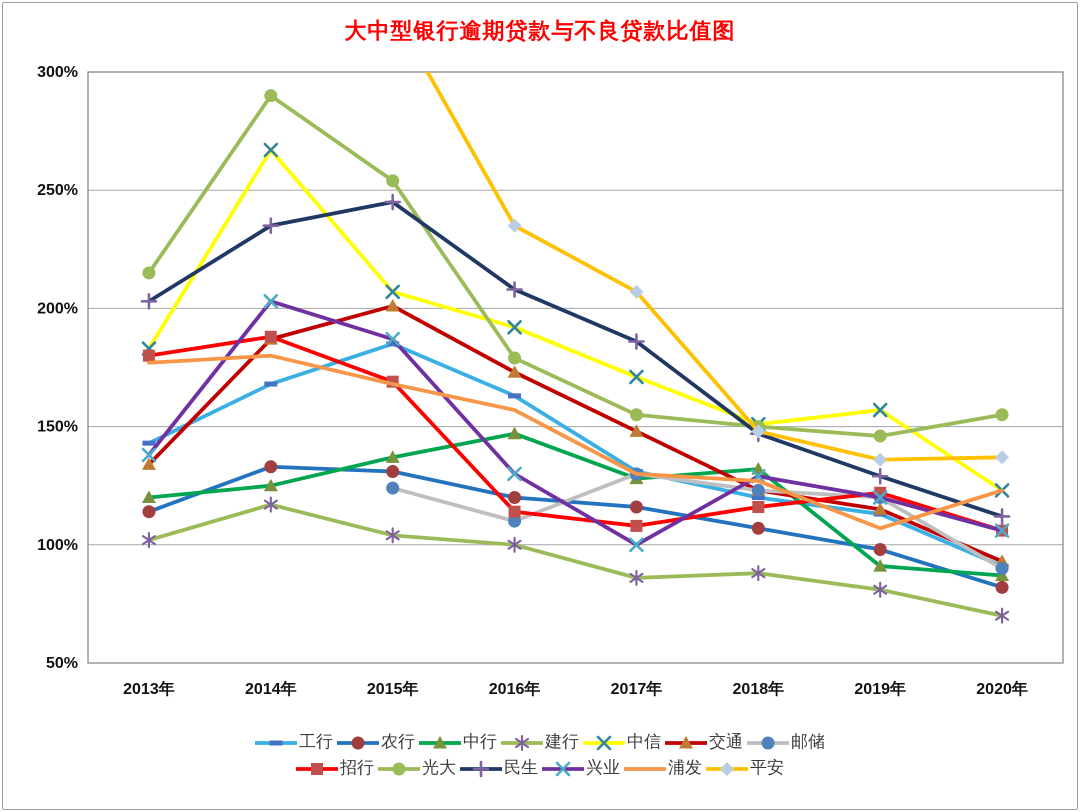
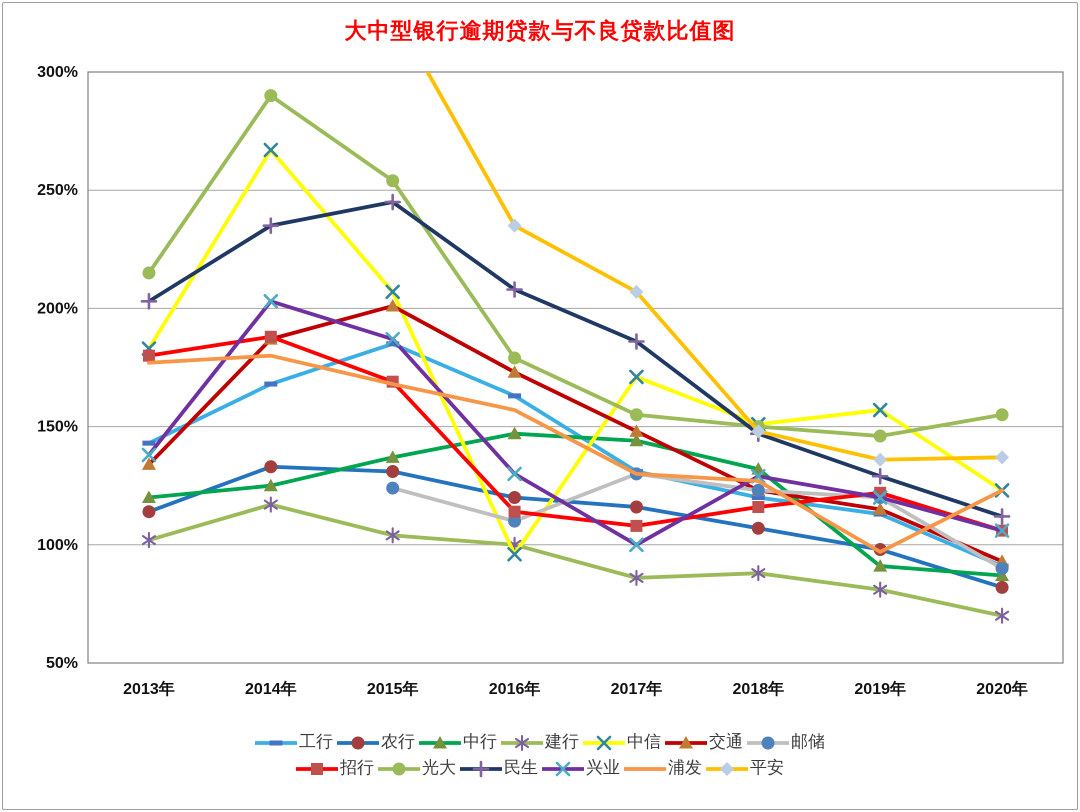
中信/2016年: 192% -> 96%
中行/2017年: 128% -> 144%
浦发/2019年: 107% -> 97%
